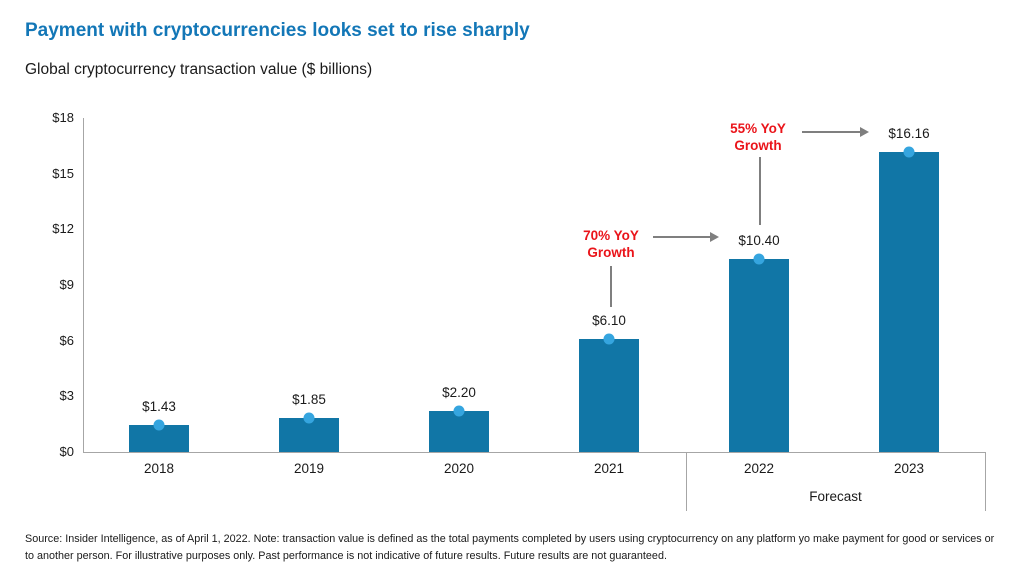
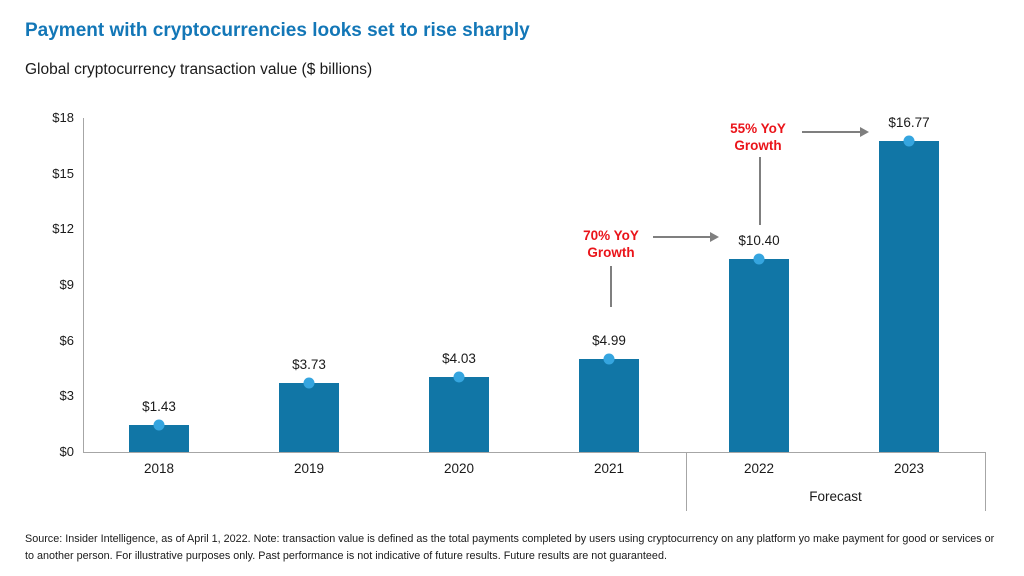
2019: $1.85 -> $3.73
2020: $2.20 -> $4.03
2021: $6.10 -> $4.99
2023: $16.16 -> $16.77
